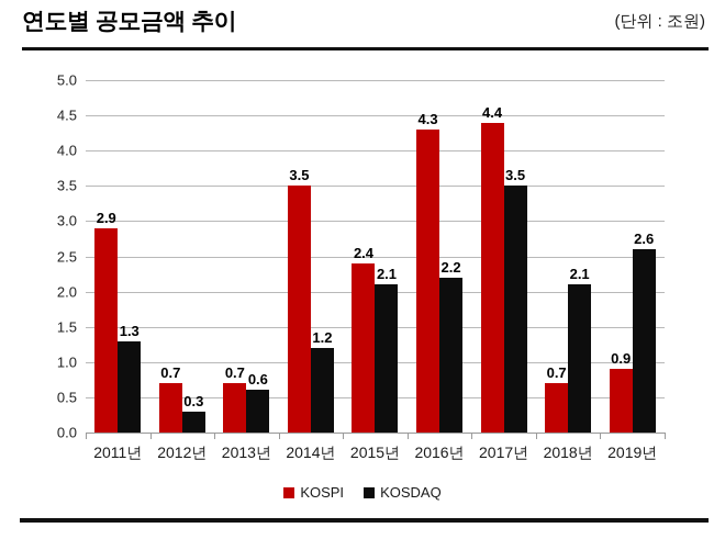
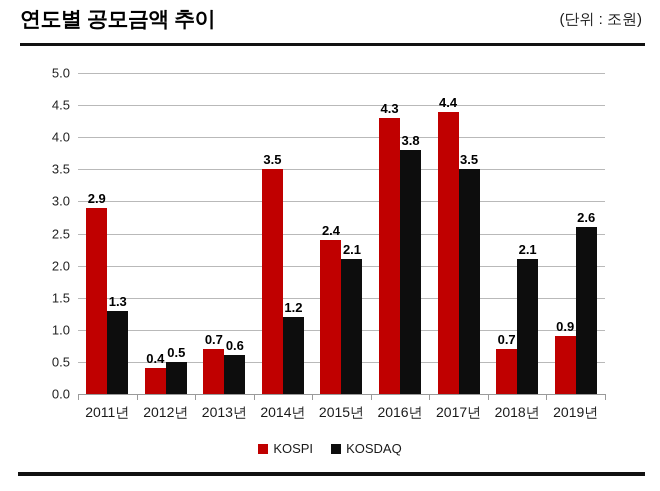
KOSPI/2012년: 0.7 -> 0.4
KOSDAQ/2012년: 0.3 -> 0.5
KOSDAQ/2016년: 2.2 -> 3.8
